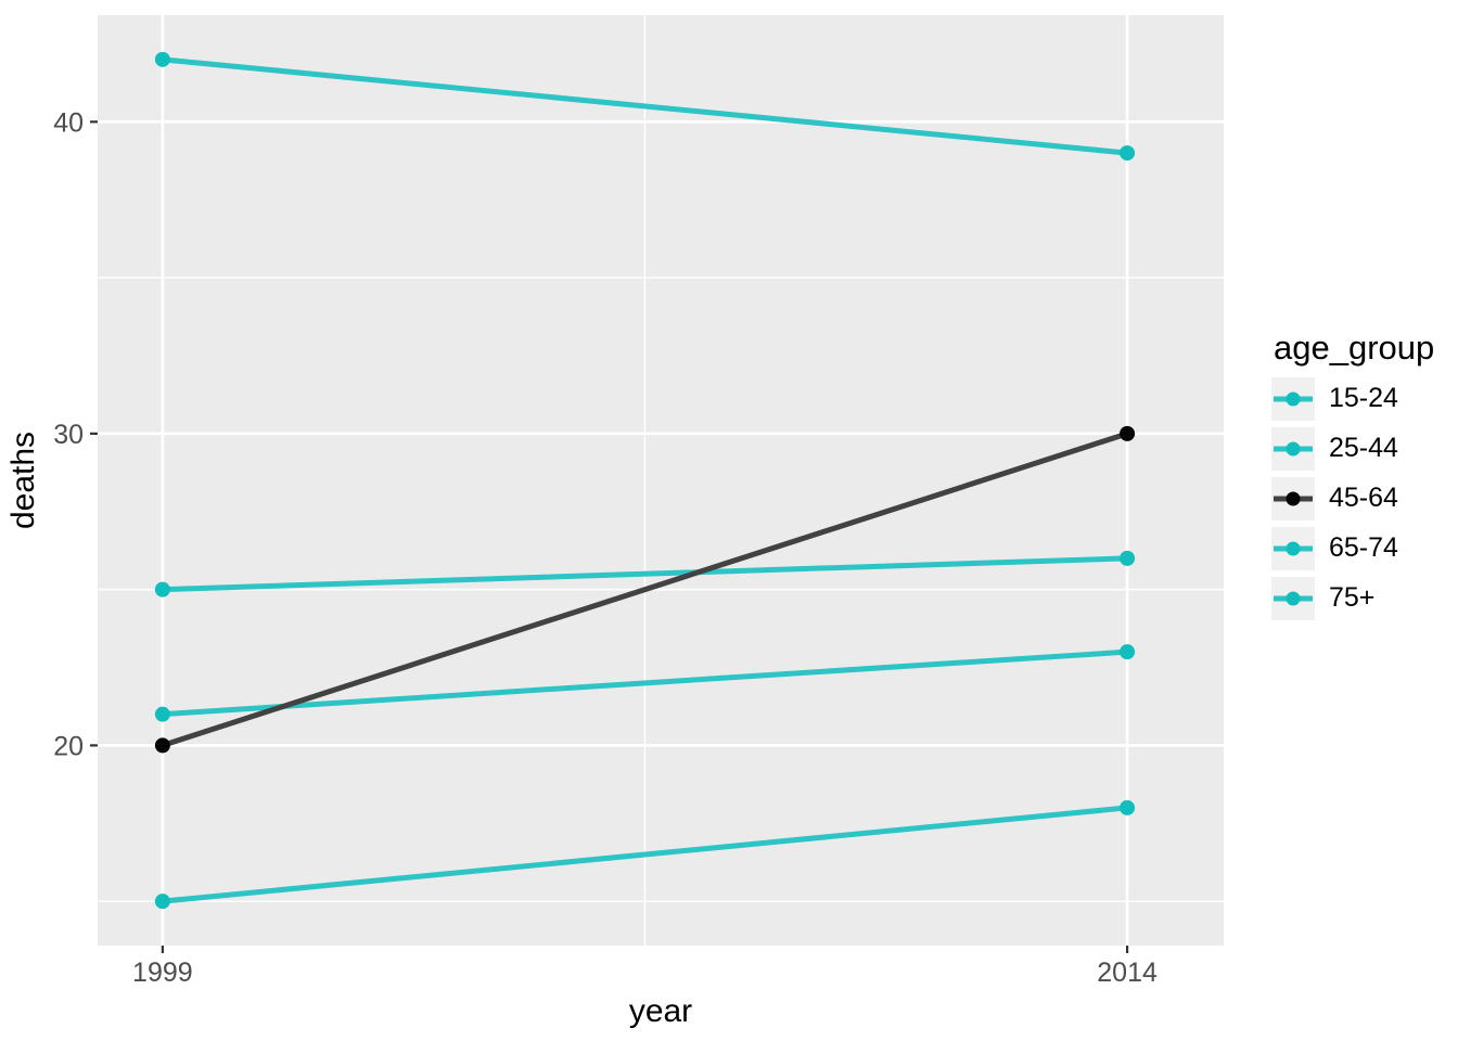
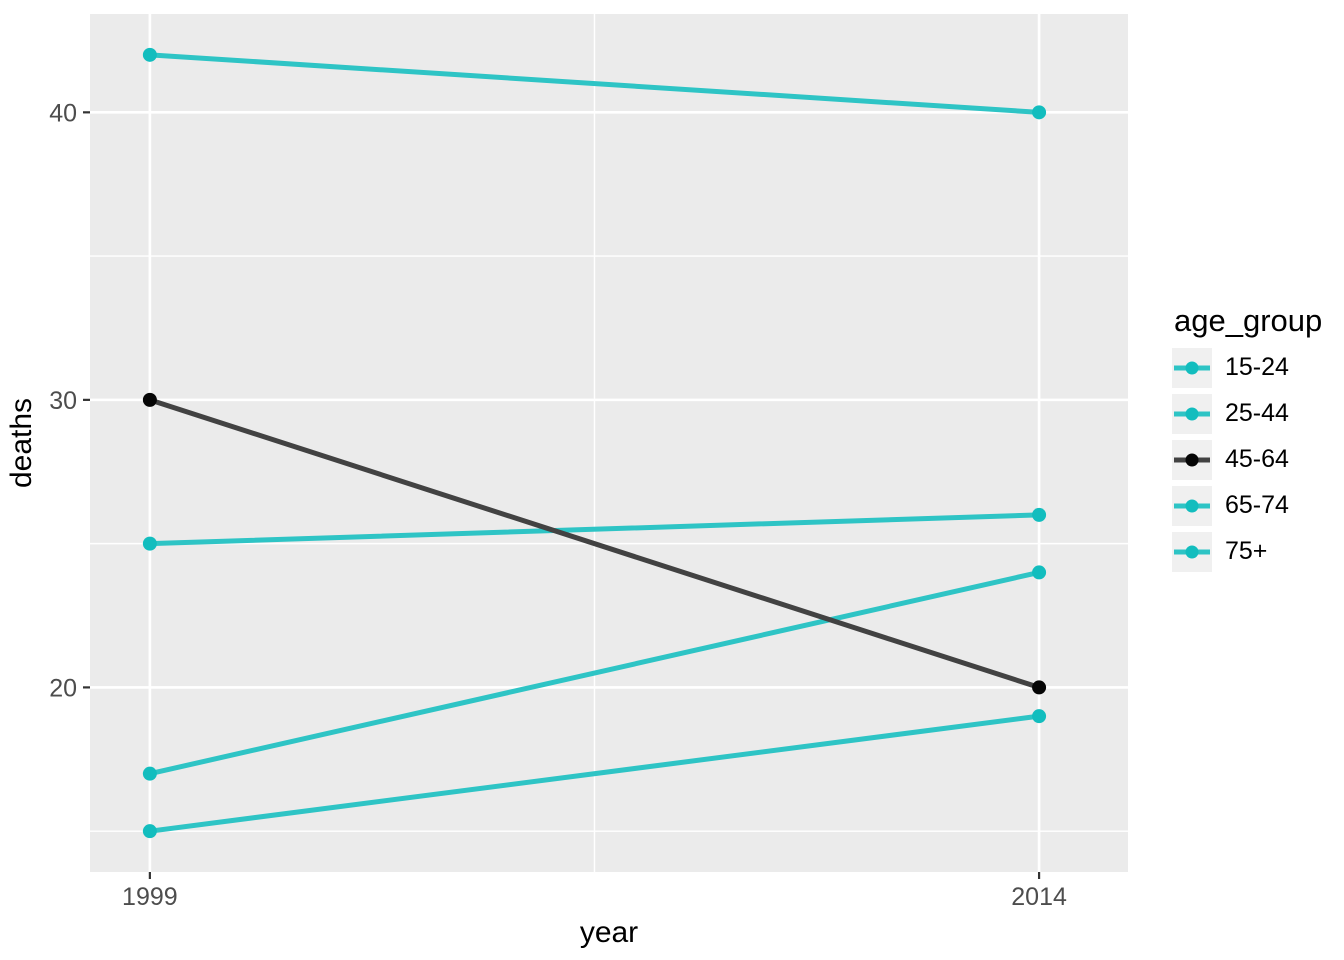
25-44/1999: 21 -> 17
45-64/1999: 20 -> 30
15-24/2014: 18 -> 19
25-44/2014: 23 -> 24
45-64/2014: 30 -> 20
75+/2014: 39 -> 40
